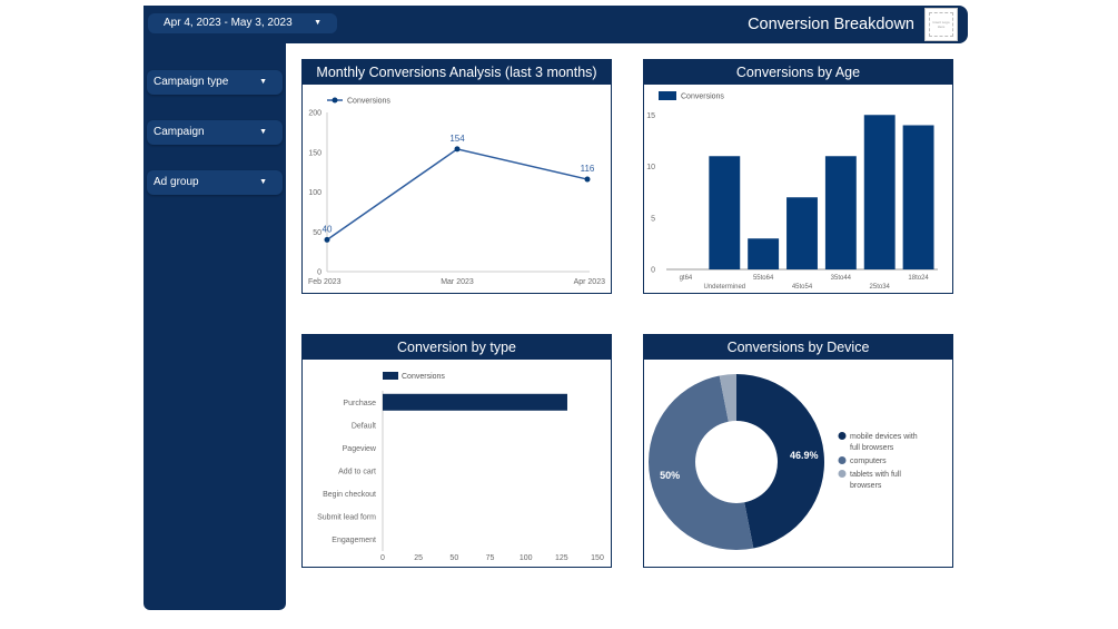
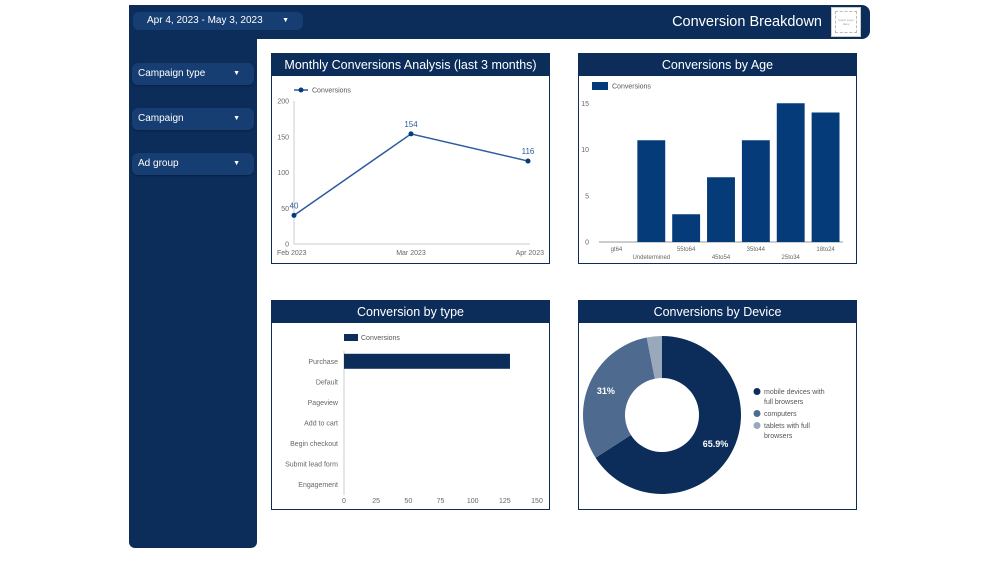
Conversions by Device/mobile devices with full browsers: 46.9% -> 65.9%
Conversions by Device/computers: 50% -> 31%
